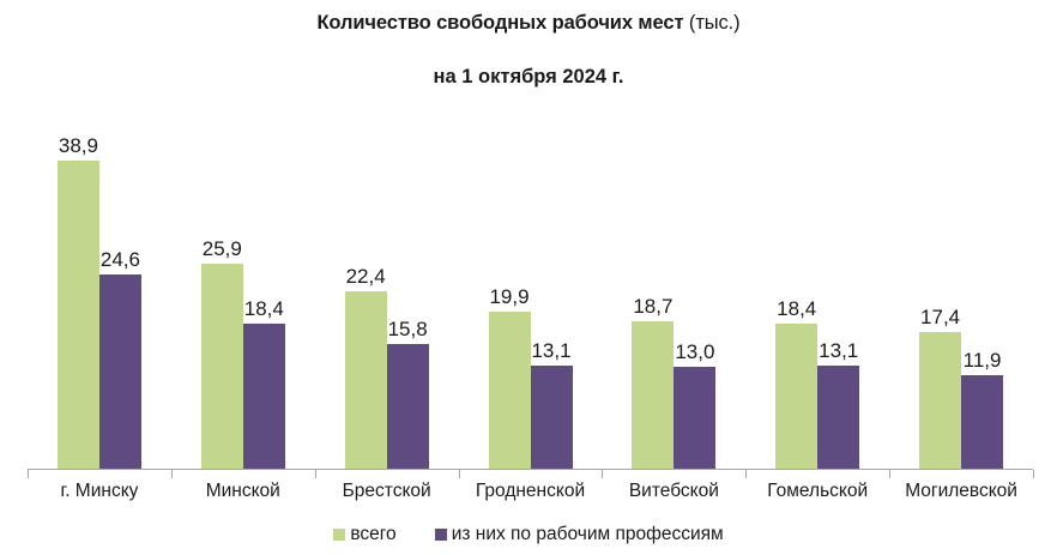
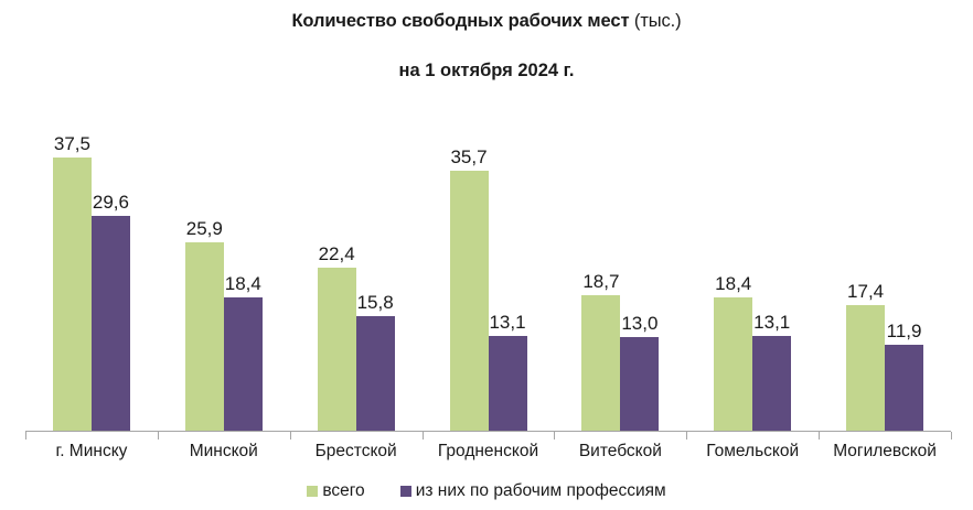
всего/г. Минску: 38,9 -> 37,5
из них по рабочим профессиям/г. Минску: 24,6 -> 29,6
всего/Гродненской: 19,9 -> 35,7
